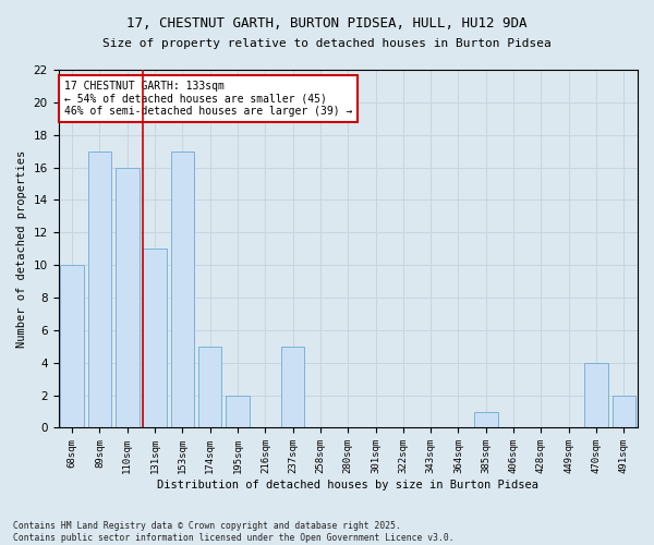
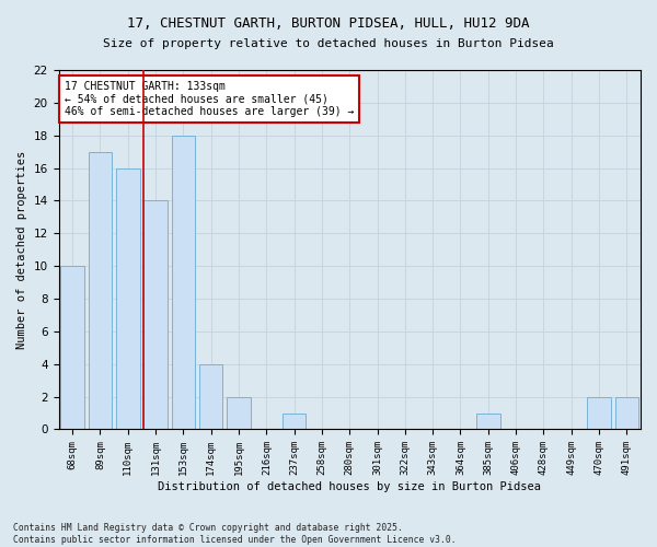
131sqm: 11 -> 14
153sqm: 17 -> 18
174sqm: 5 -> 4
237sqm: 5 -> 1
470sqm: 4 -> 2
